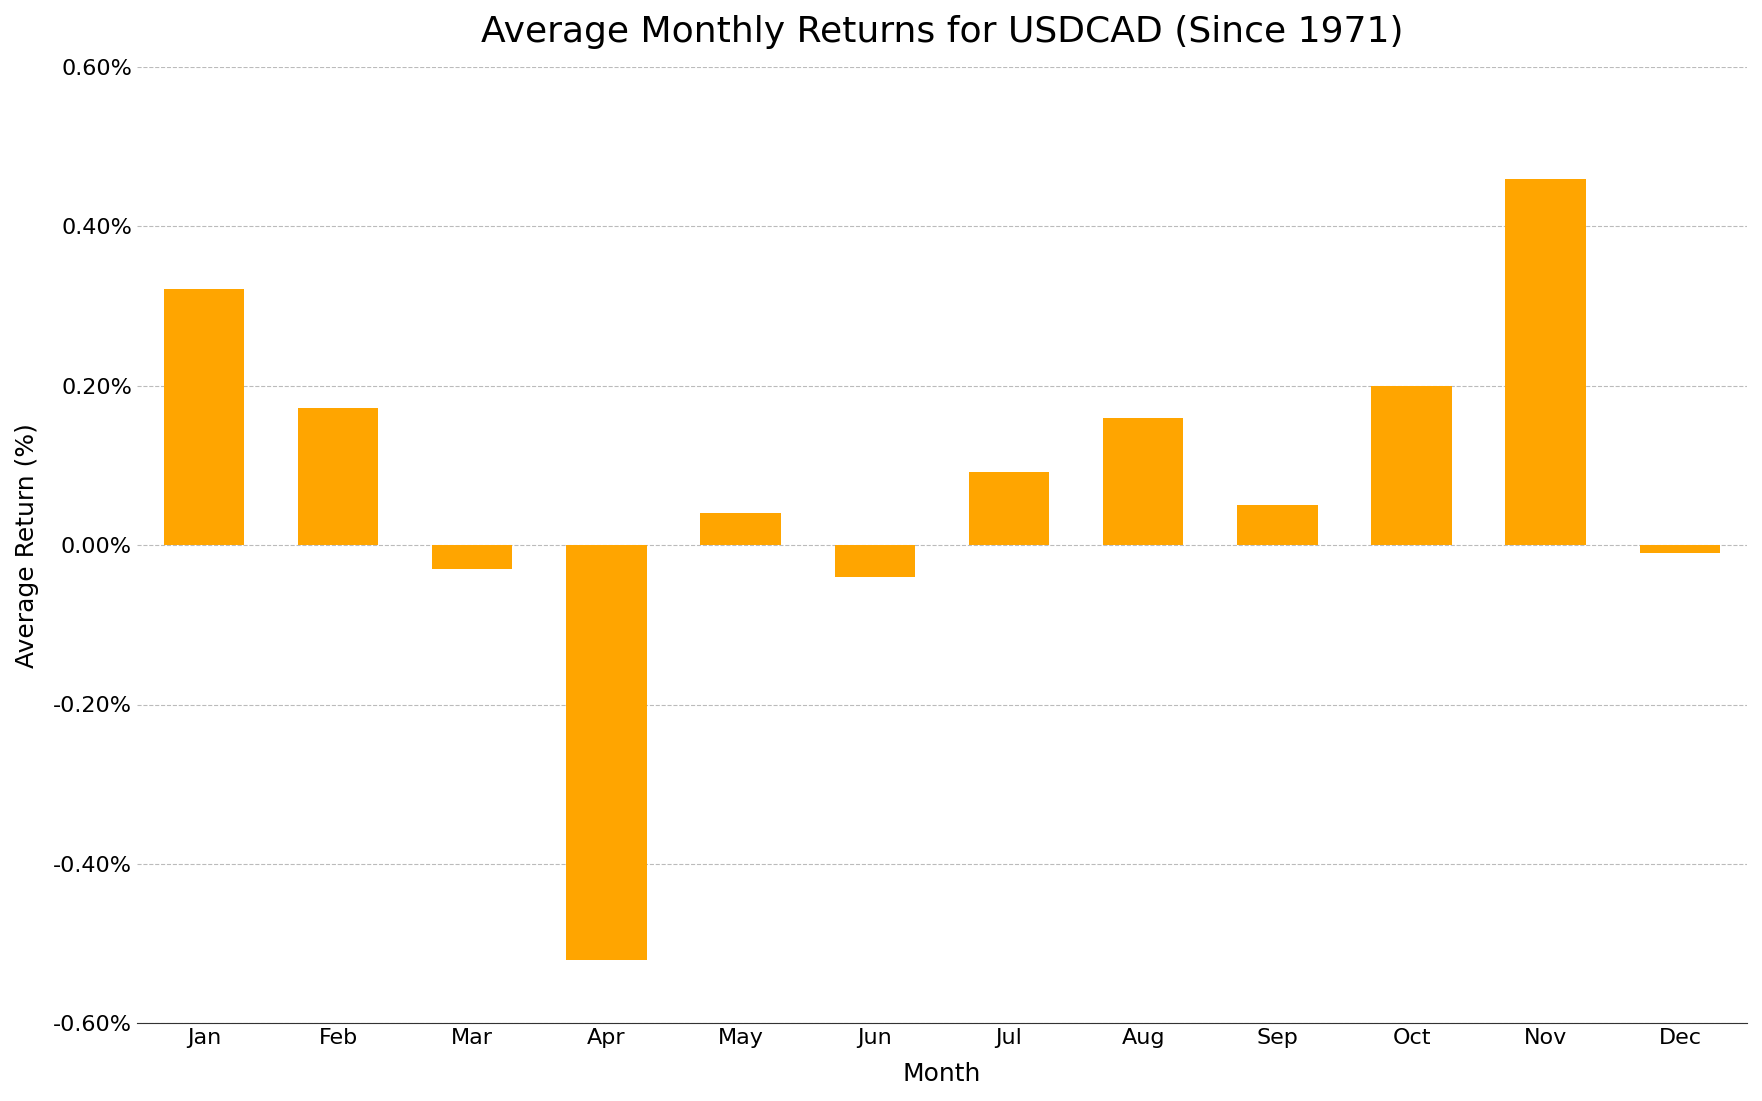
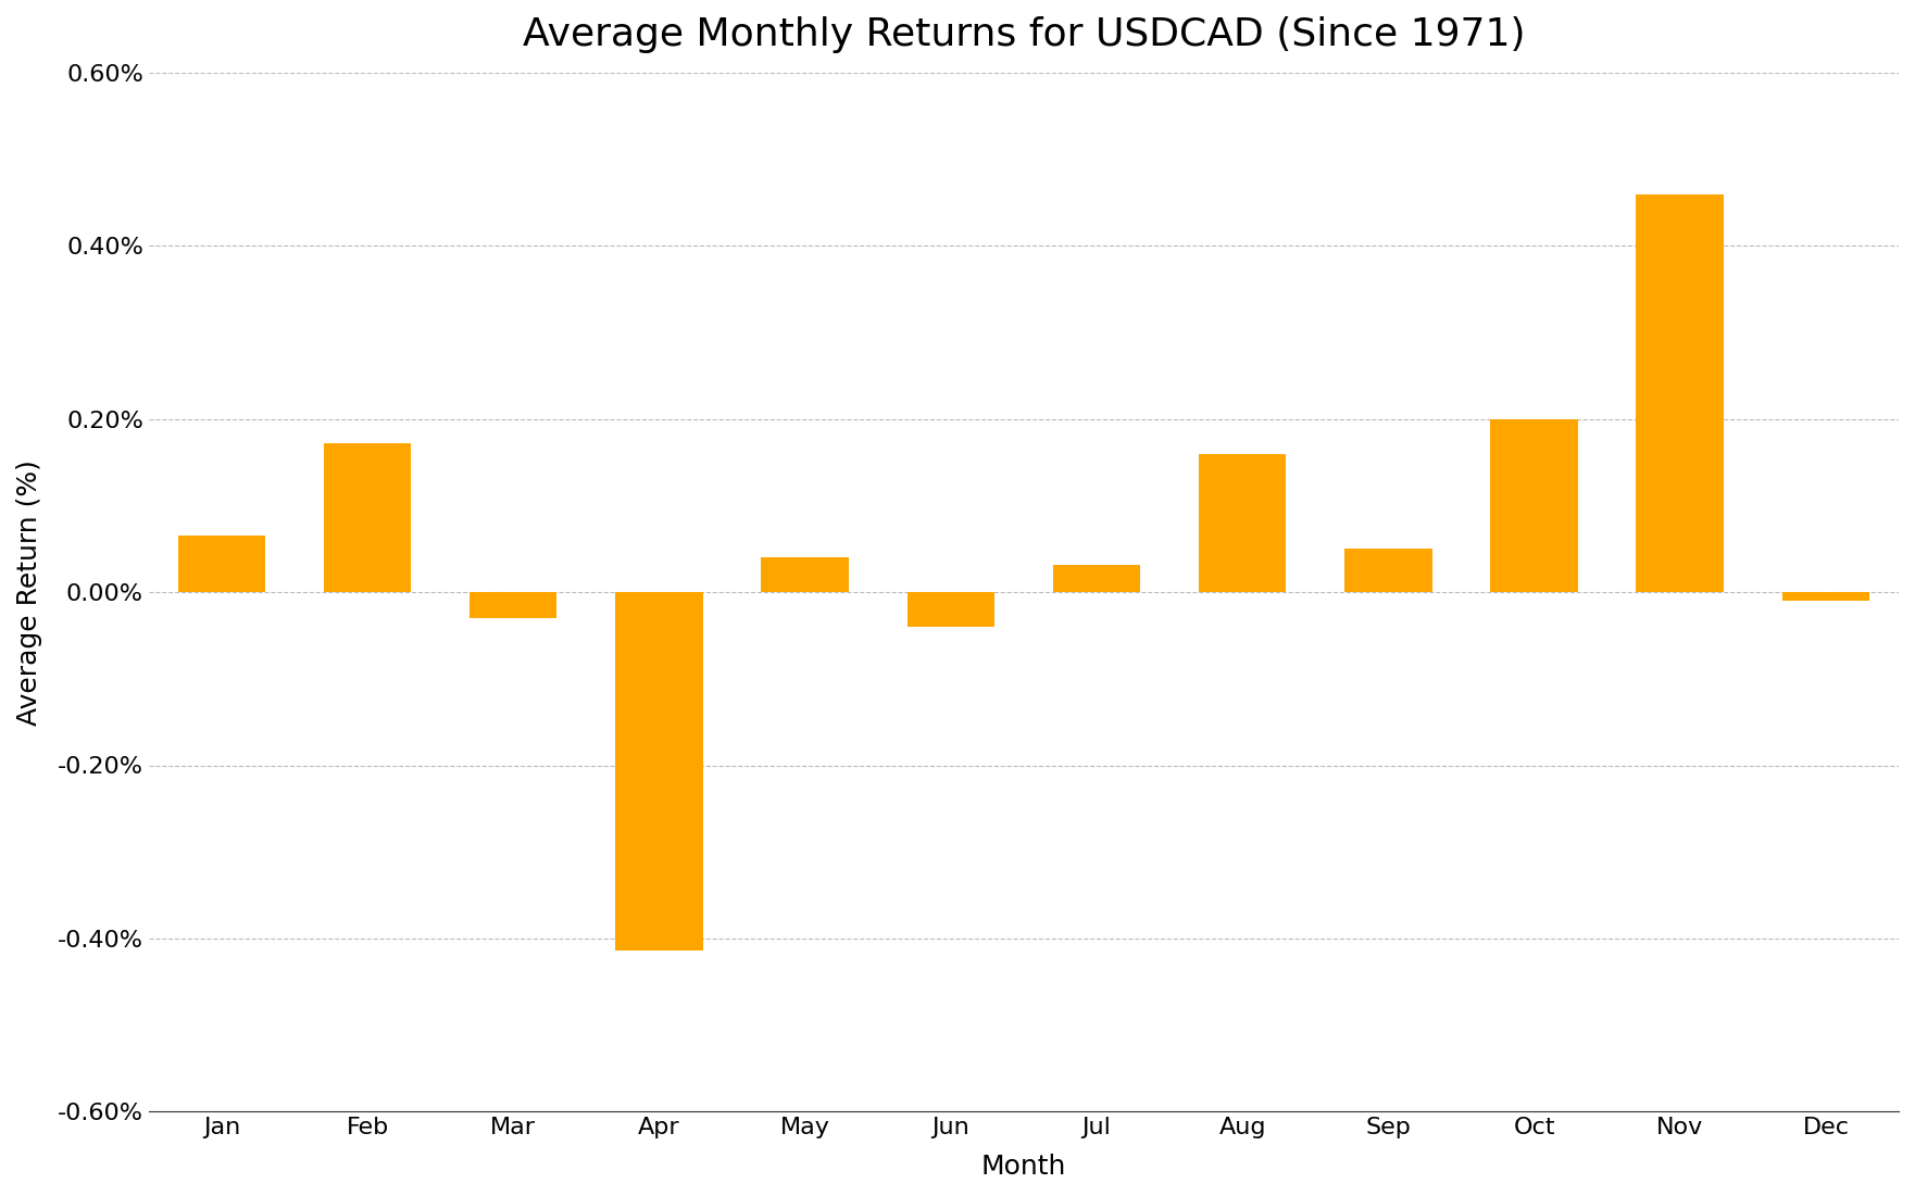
Jan: 0.322% -> 0.066%
Apr: -0.520% -> -0.414%
Jul: 0.092% -> 0.032%
